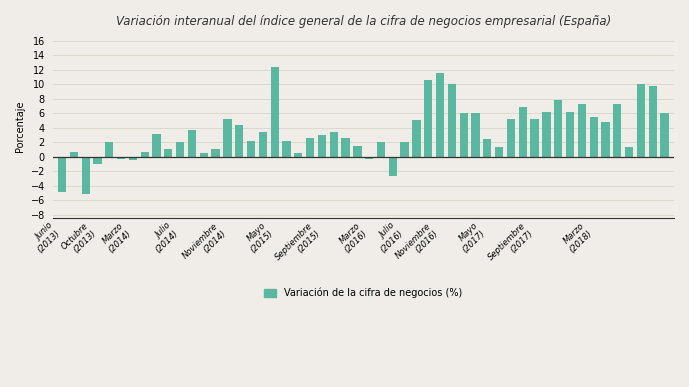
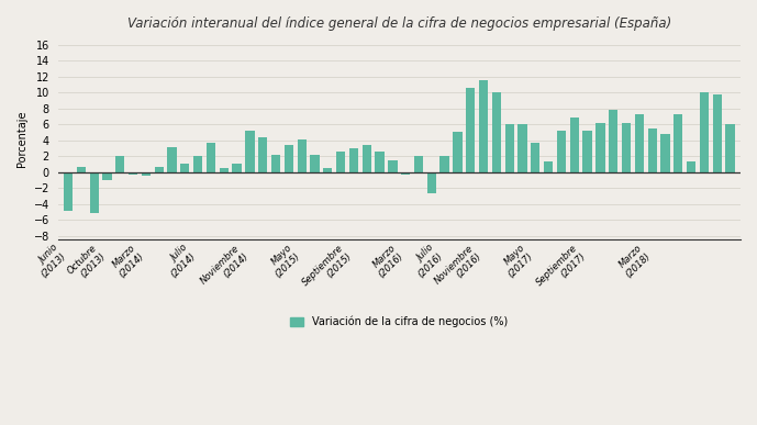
Mayo (2015): 12.4 -> 4.1
Mayo (2017): 2.4 -> 3.7
